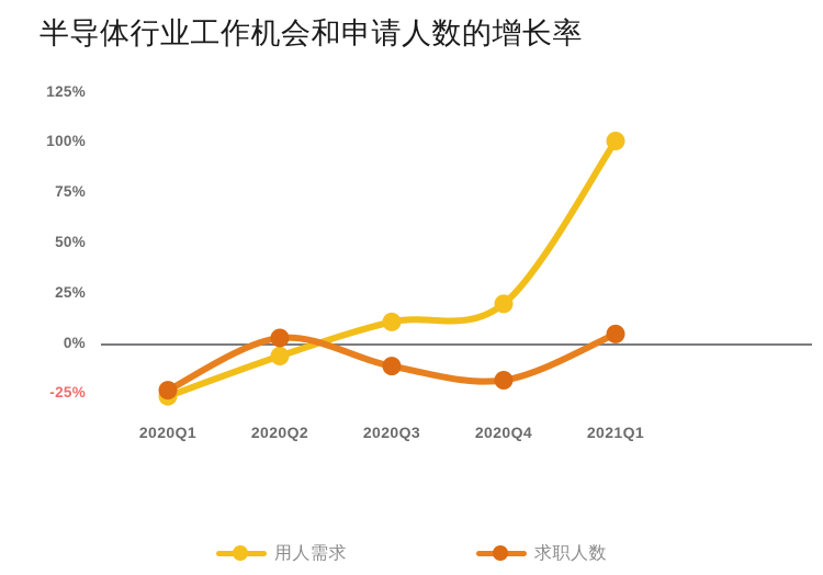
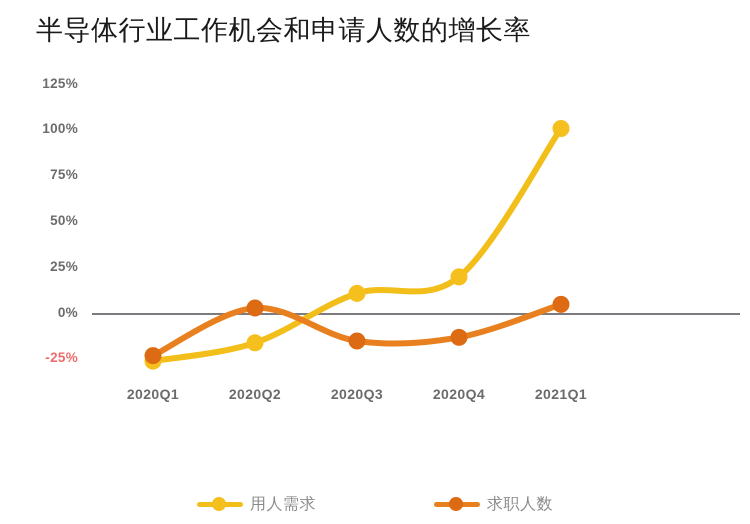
用人需求/2020Q2: -6% -> -16%
求职人数/2020Q3: -11% -> -15%
求职人数/2020Q4: -18% -> -13%
